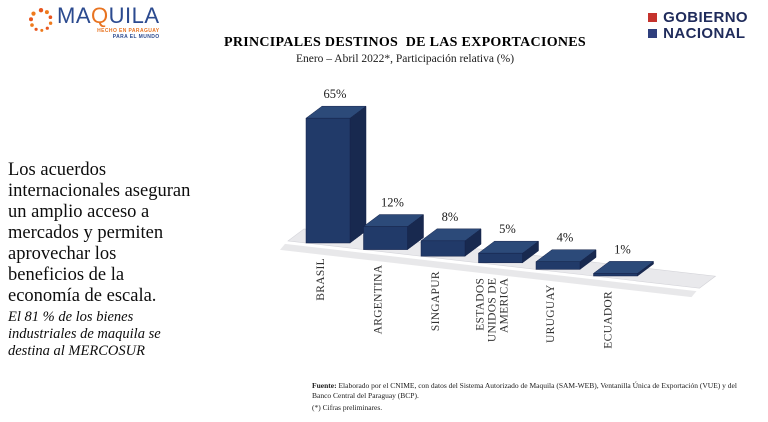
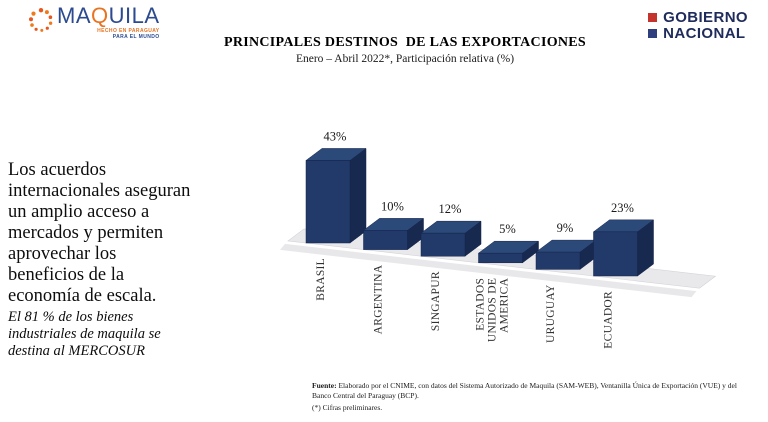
BRASIL: 65% -> 43%
ARGENTINA: 12% -> 10%
SINGAPUR: 8% -> 12%
URUGUAY: 4% -> 9%
ECUADOR: 1% -> 23%
